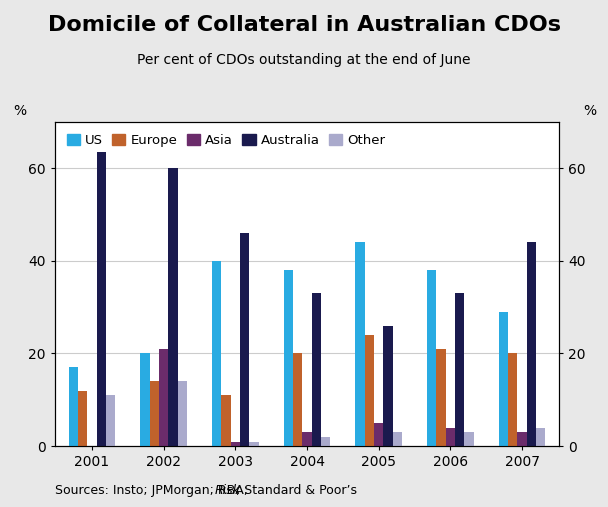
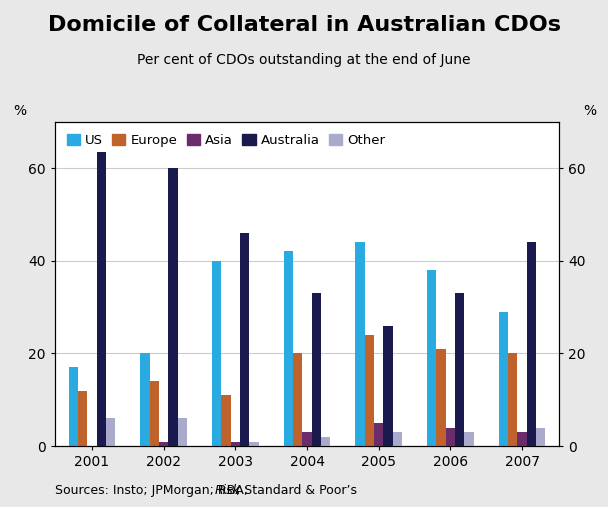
Other/2001: 11 -> 6
Asia/2002: 21 -> 1
Other/2002: 14 -> 6
US/2004: 38 -> 42
